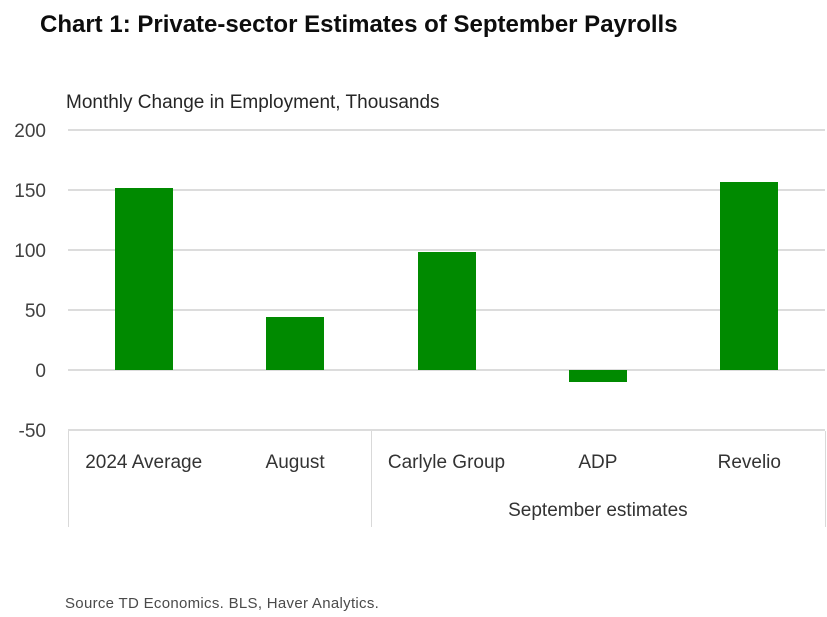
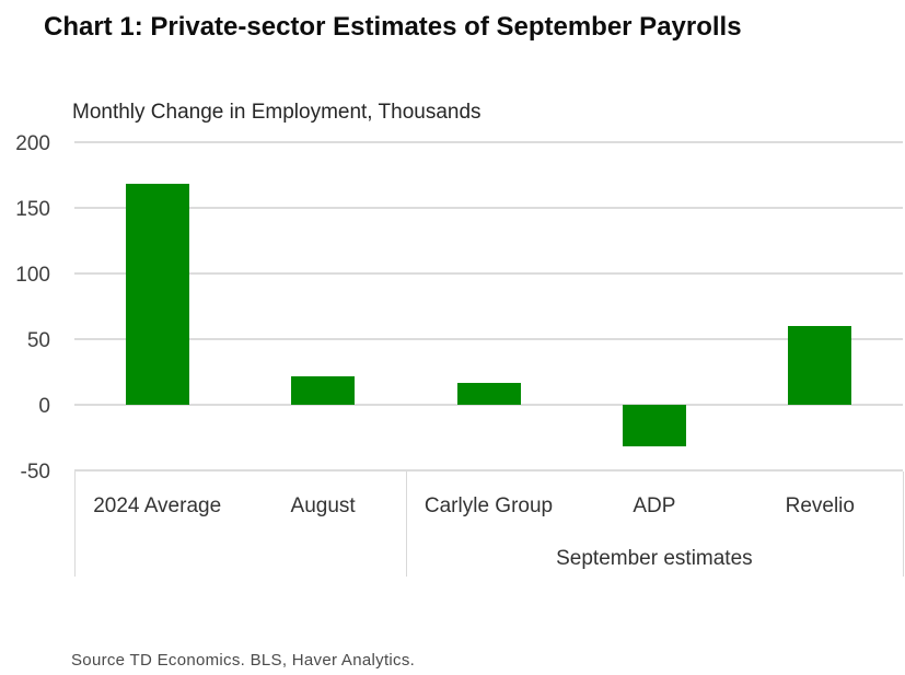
2024 Average: 152 -> 168
August: 44 -> 22
Carlyle Group: 98 -> 17
ADP: -10 -> -32
Revelio: 157 -> 60
